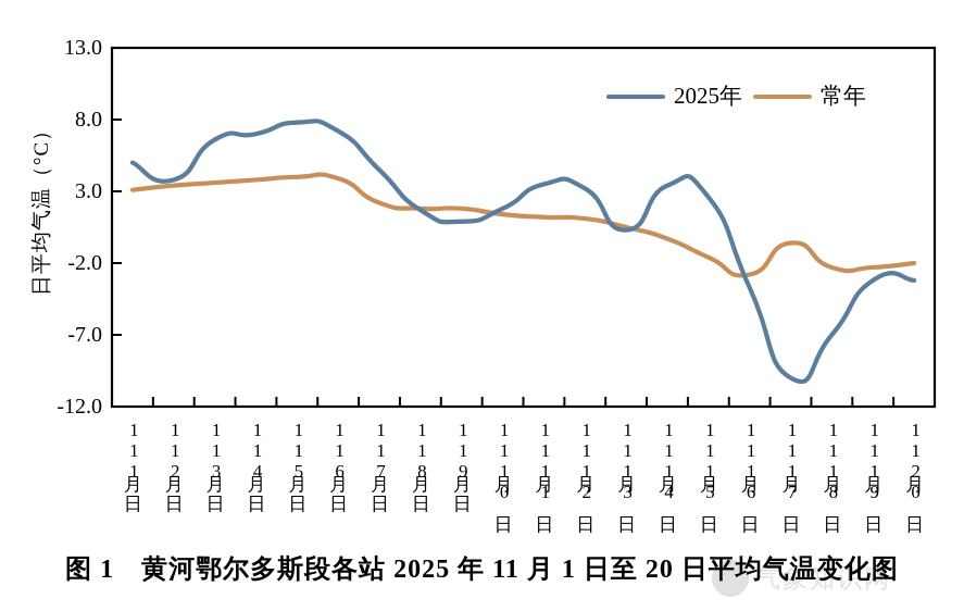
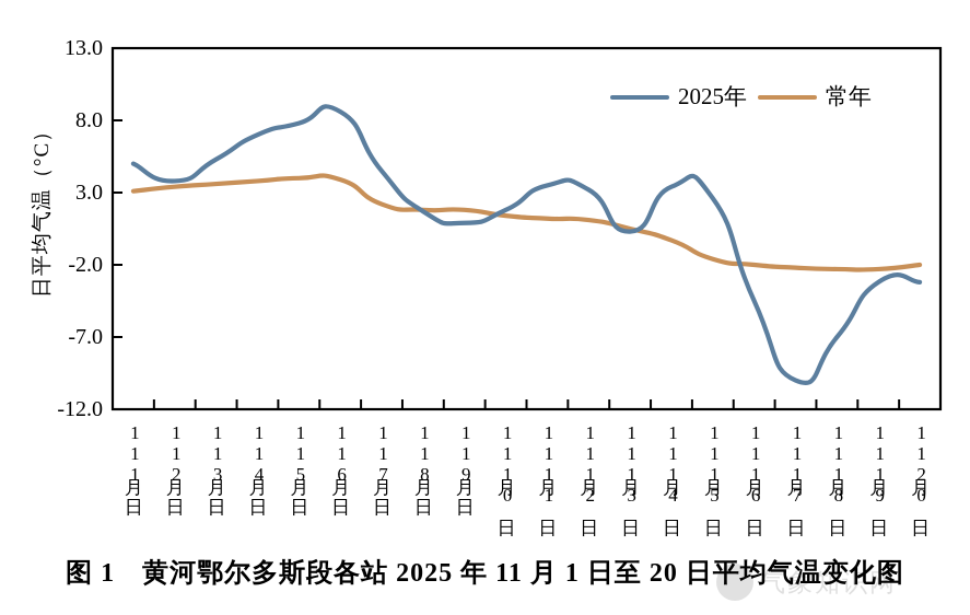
2025年/11月3日: 6.6 -> 5.3
2025年/11月6日: 7.2 -> 8.6
2025年/11月16日: -3.7 -> -4.5
常年/11月16日: -2.8 -> -2.0
常年/11月17日: -0.6 -> -2.2
